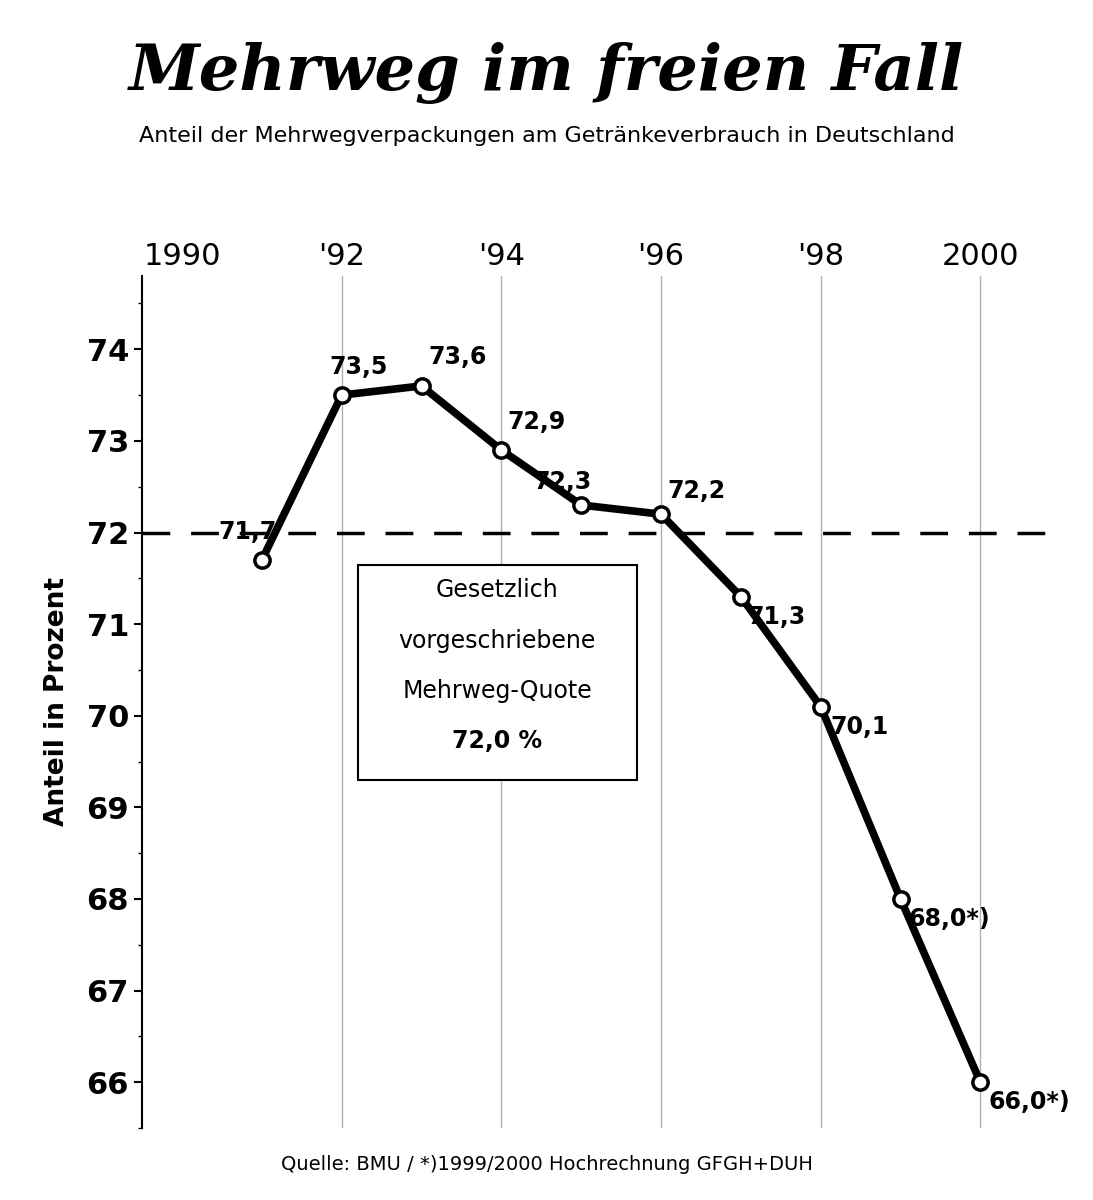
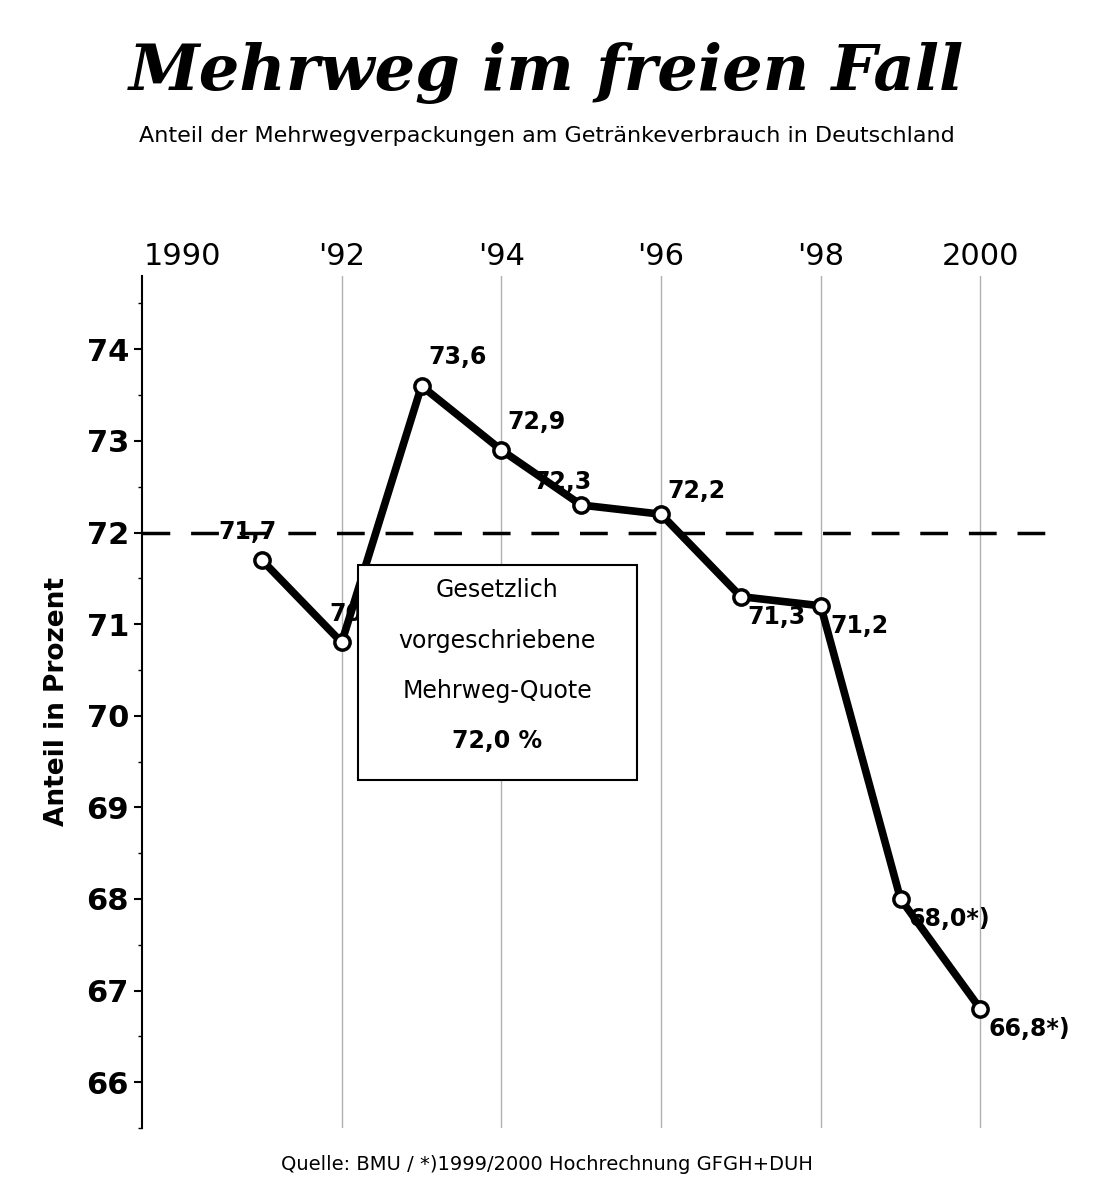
'92: 73,5 -> 70,8
'98: 70,1 -> 71,2
2000: 66,0*) -> 66,8*)
